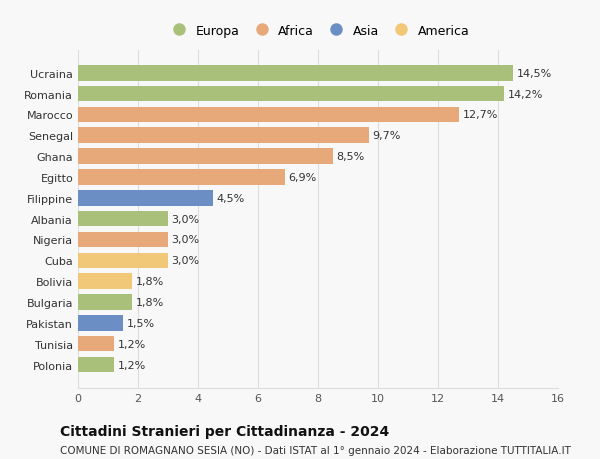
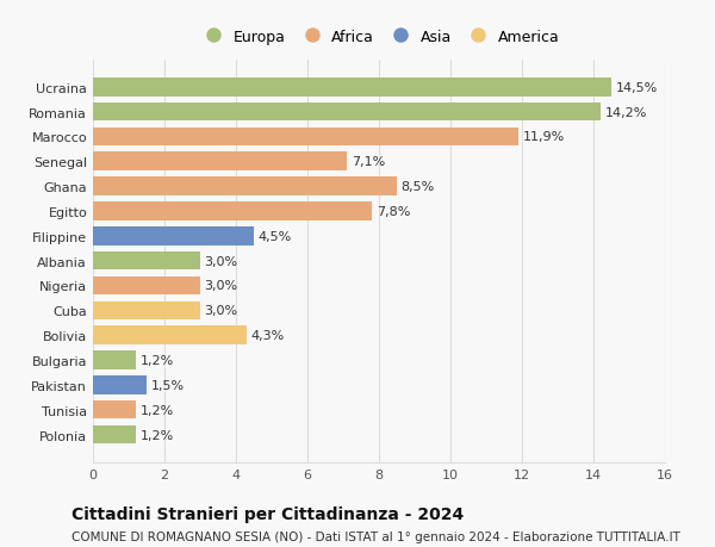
Marocco: 12,7% -> 11,9%
Senegal: 9,7% -> 7,1%
Egitto: 6,9% -> 7,8%
Bolivia: 1,8% -> 4,3%
Bulgaria: 1,8% -> 1,2%
